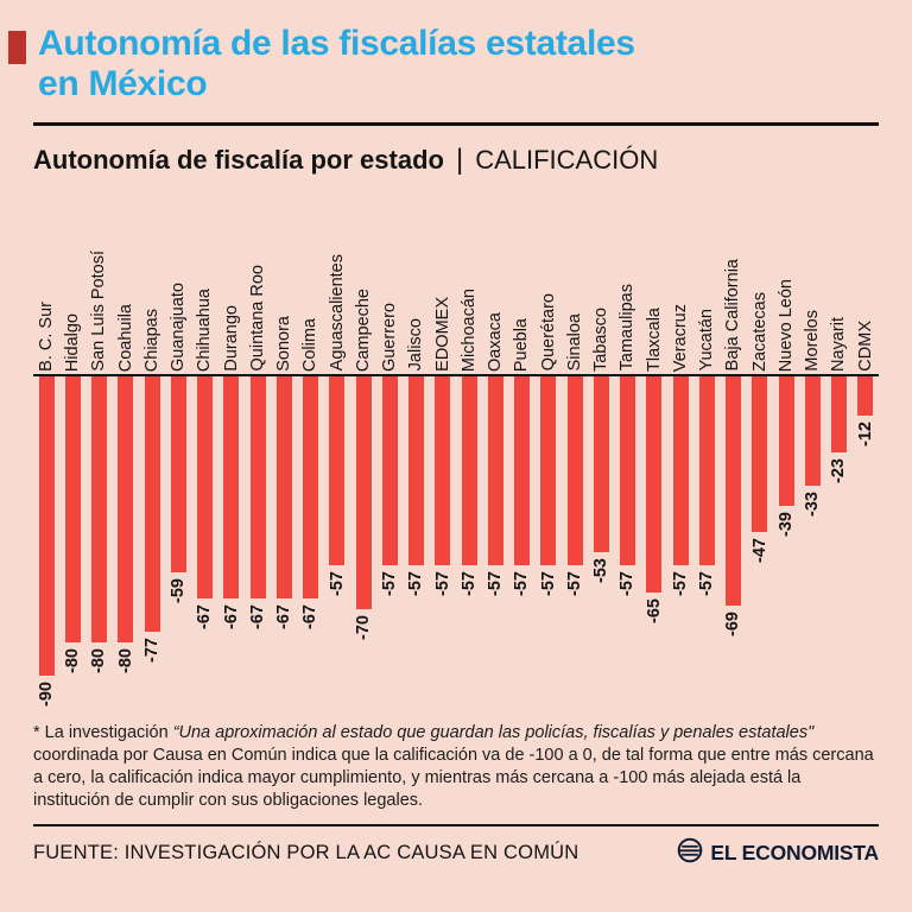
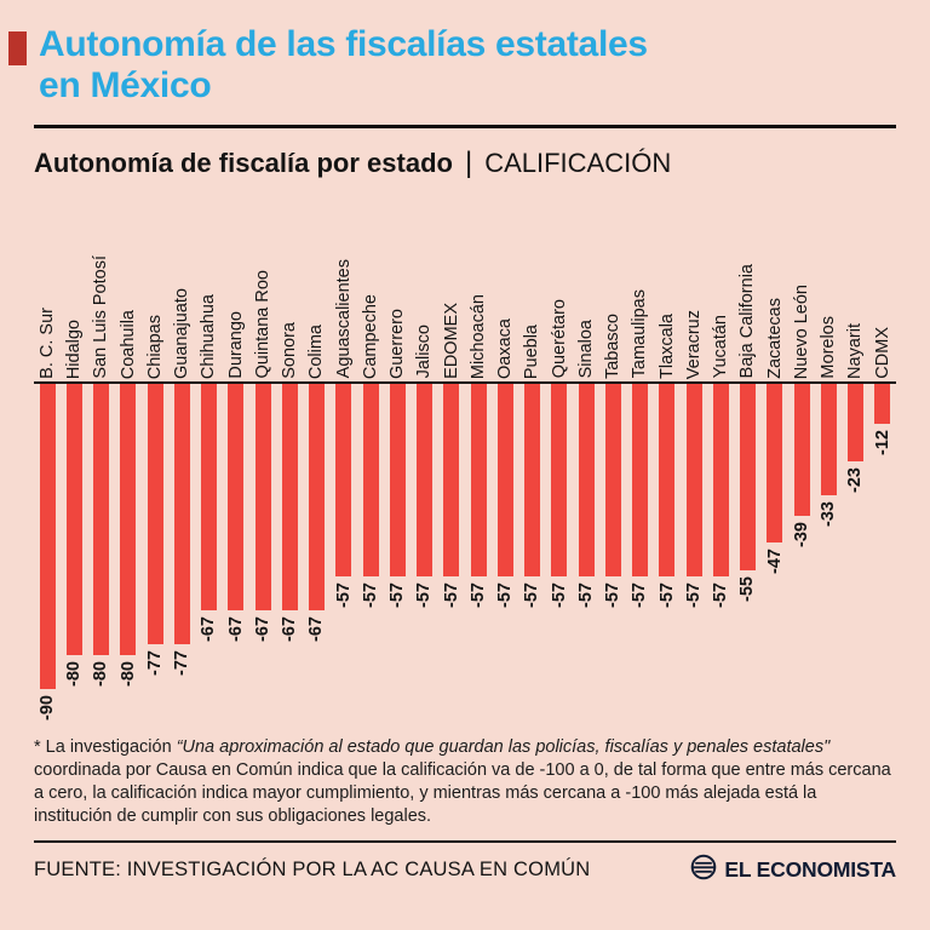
Guanajuato: -59 -> -77
Campeche: -70 -> -57
Tabasco: -53 -> -57
Tlaxcala: -65 -> -57
Baja California: -69 -> -55
